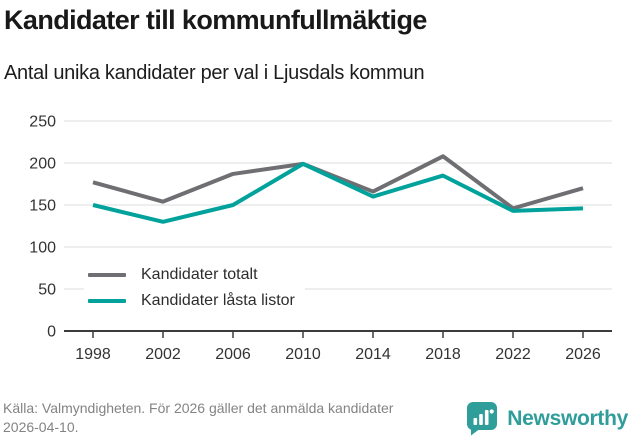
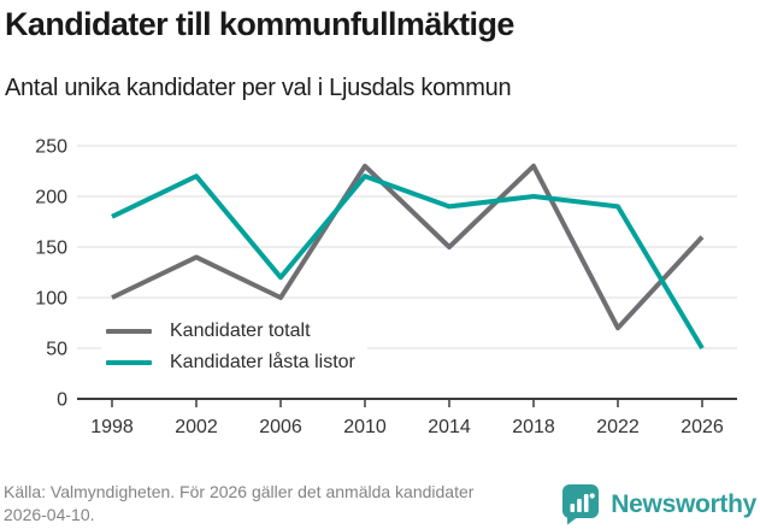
Kandidater totalt/1998: 180 -> 100
Kandidater låsta listor/1998: 150 -> 180
Kandidater totalt/2002: 150 -> 140
Kandidater låsta listor/2002: 130 -> 220
Kandidater totalt/2006: 190 -> 100
Kandidater låsta listor/2006: 150 -> 120
Kandidater totalt/2010: 200 -> 230
Kandidater låsta listor/2010: 200 -> 220
Kandidater totalt/2014: 170 -> 150
Kandidater låsta listor/2014: 160 -> 190
Kandidater totalt/2018: 210 -> 230
Kandidater låsta listor/2018: 180 -> 200
Kandidater totalt/2022: 150 -> 70
Kandidater låsta listor/2022: 140 -> 190
Kandidater totalt/2026: 170 -> 160
Kandidater låsta listor/2026: 150 -> 50
